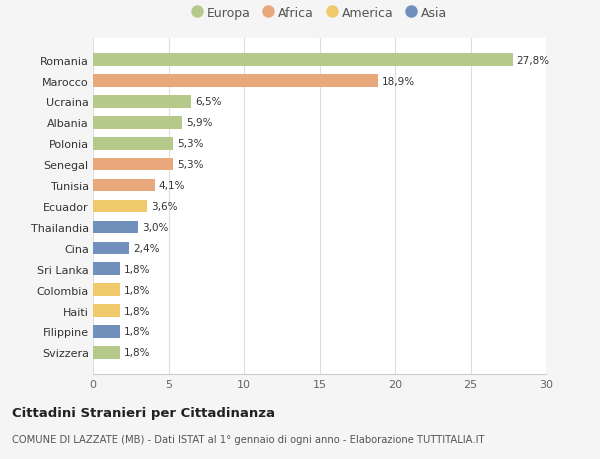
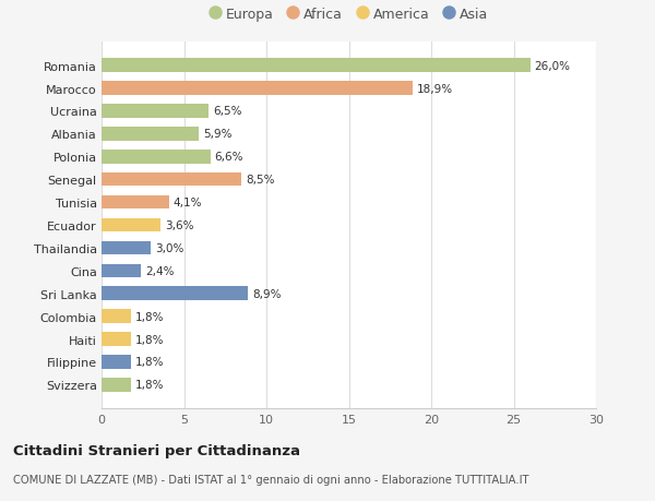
Romania: 27,8% -> 26,0%
Polonia: 5,3% -> 6,6%
Senegal: 5,3% -> 8,5%
Sri Lanka: 1,8% -> 8,9%
